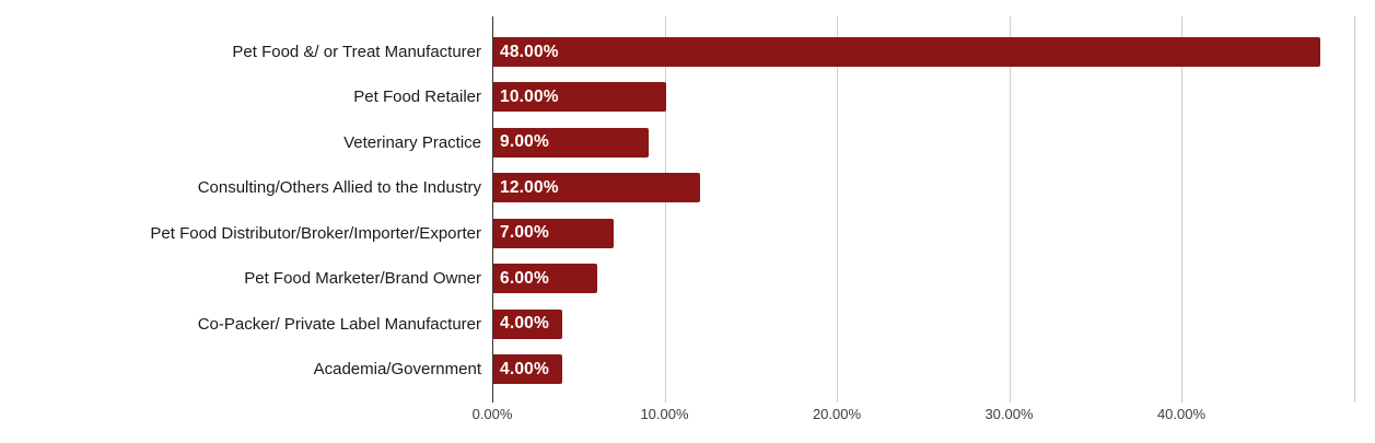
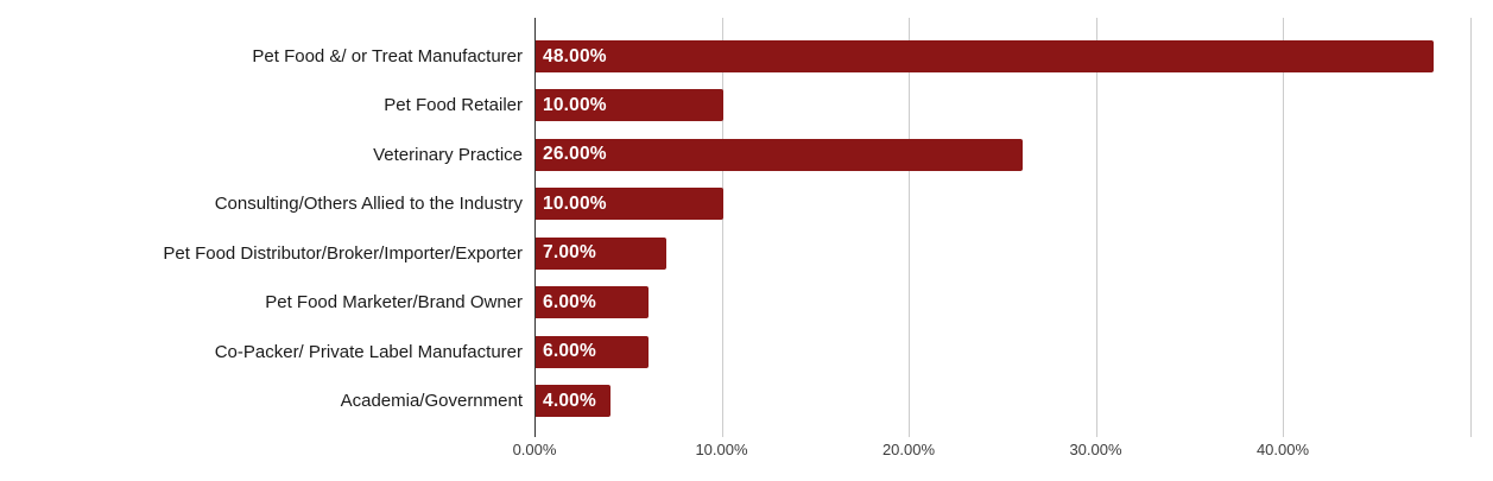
Veterinary Practice: 9.00% -> 26.00%
Consulting/Others Allied to the Industry: 12.00% -> 10.00%
Co-Packer/ Private Label Manufacturer: 4.00% -> 6.00%
